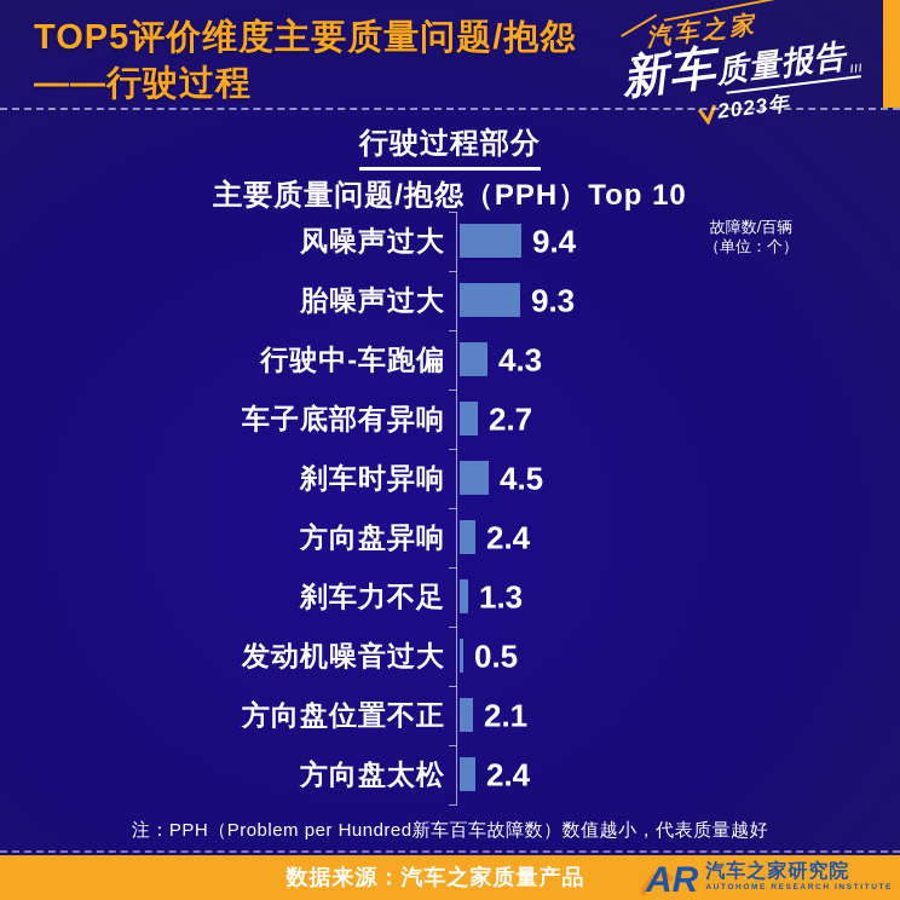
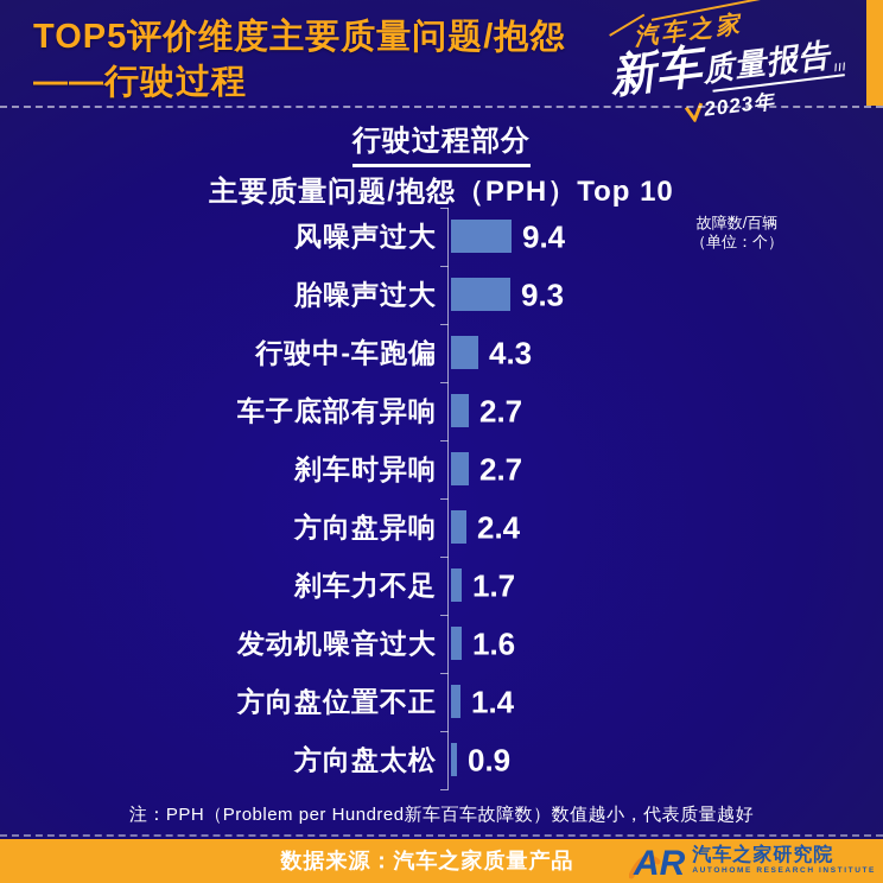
刹车时异响: 4.5 -> 2.7
刹车力不足: 1.3 -> 1.7
发动机噪音过大: 0.5 -> 1.6
方向盘位置不正: 2.1 -> 1.4
方向盘太松: 2.4 -> 0.9
